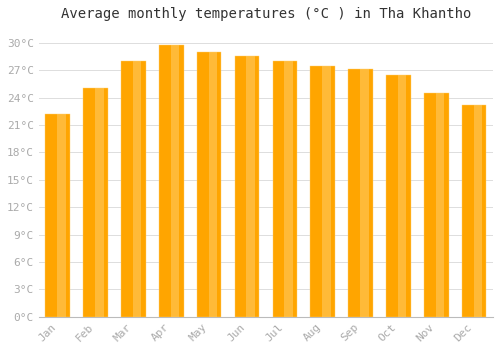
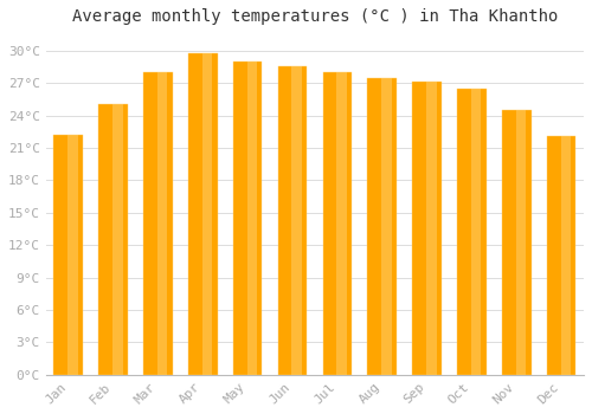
Dec: 23.2°C -> 22.1°C
